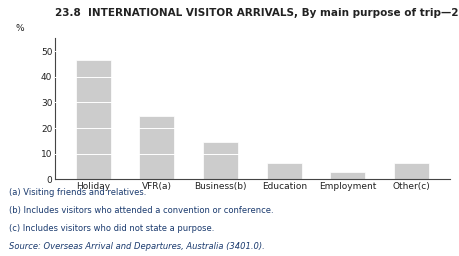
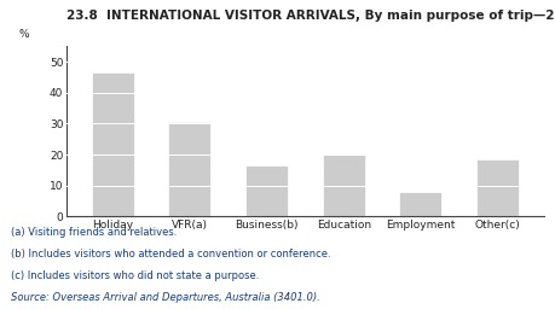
VFR(a): 24.5 -> 30.5
Business(b): 14.5 -> 16.5
Education: 6.5 -> 20.0
Employment: 3.0 -> 8.0
Other(c): 6.5 -> 18.5
